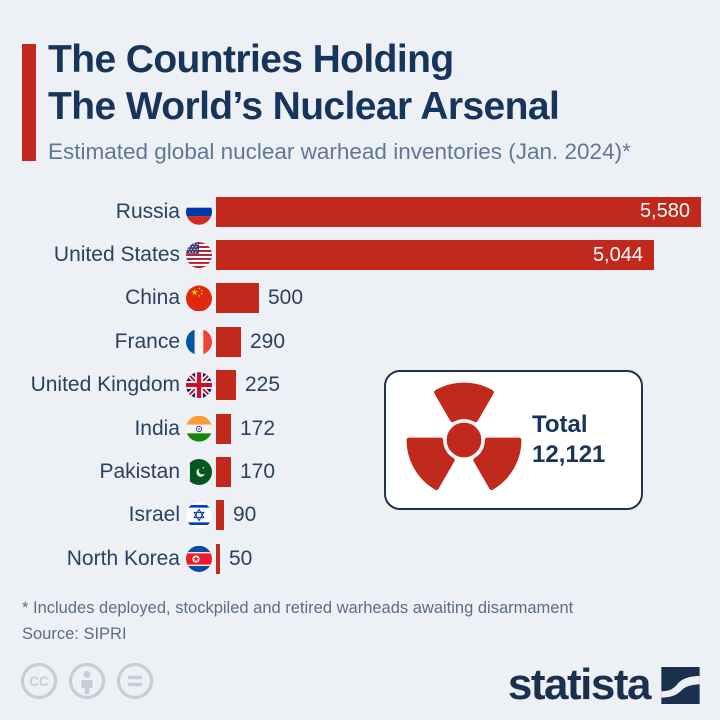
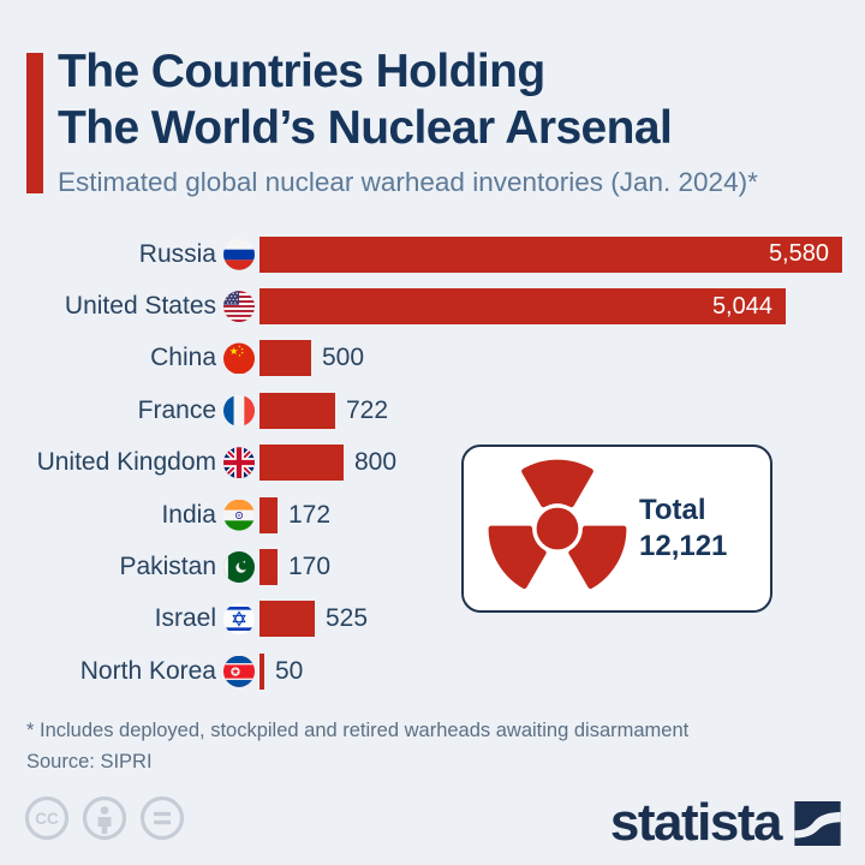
France: 290 -> 722
United Kingdom: 225 -> 800
Israel: 90 -> 525
